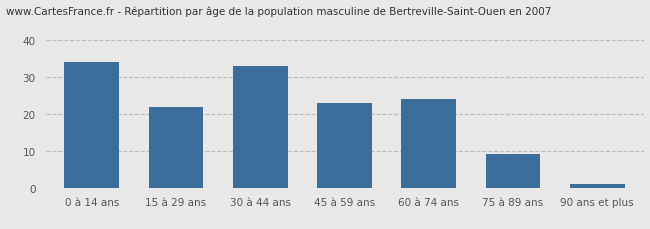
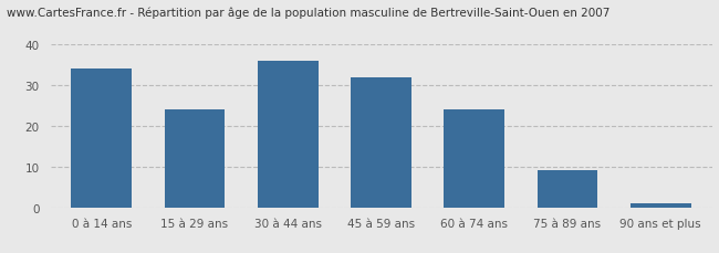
15 à 29 ans: 22 -> 24
30 à 44 ans: 33 -> 36
45 à 59 ans: 23 -> 32
